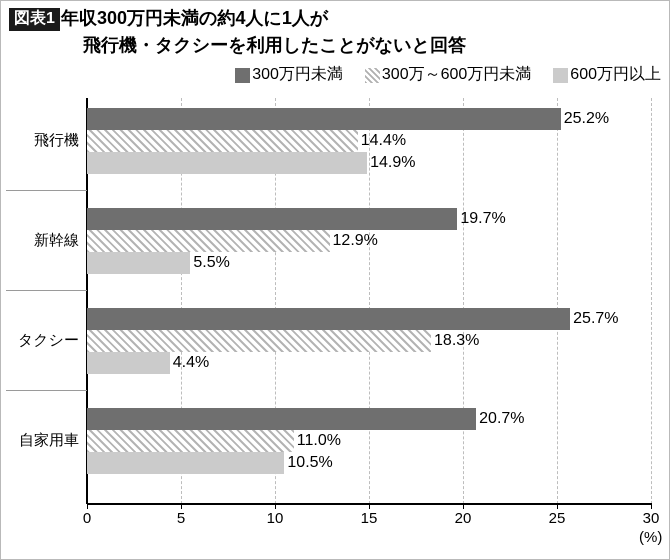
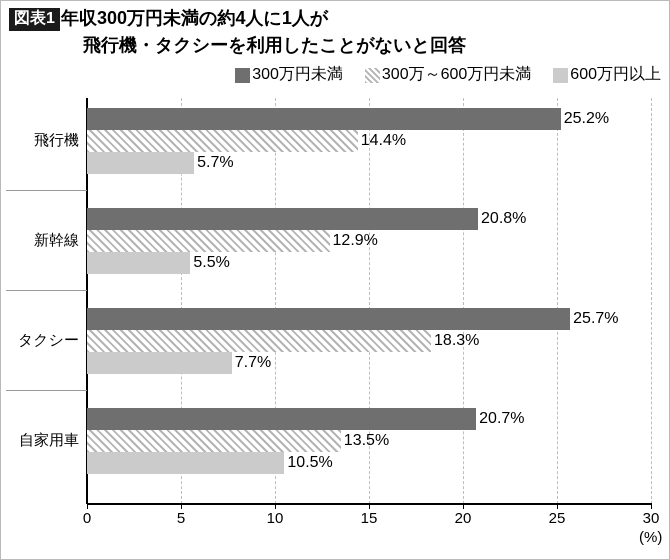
600万円以上/飛行機: 14.9% -> 5.7%
300万円未満/新幹線: 19.7% -> 20.8%
600万円以上/タクシー: 4.4% -> 7.7%
300万～600万円未満/自家用車: 11.0% -> 13.5%
